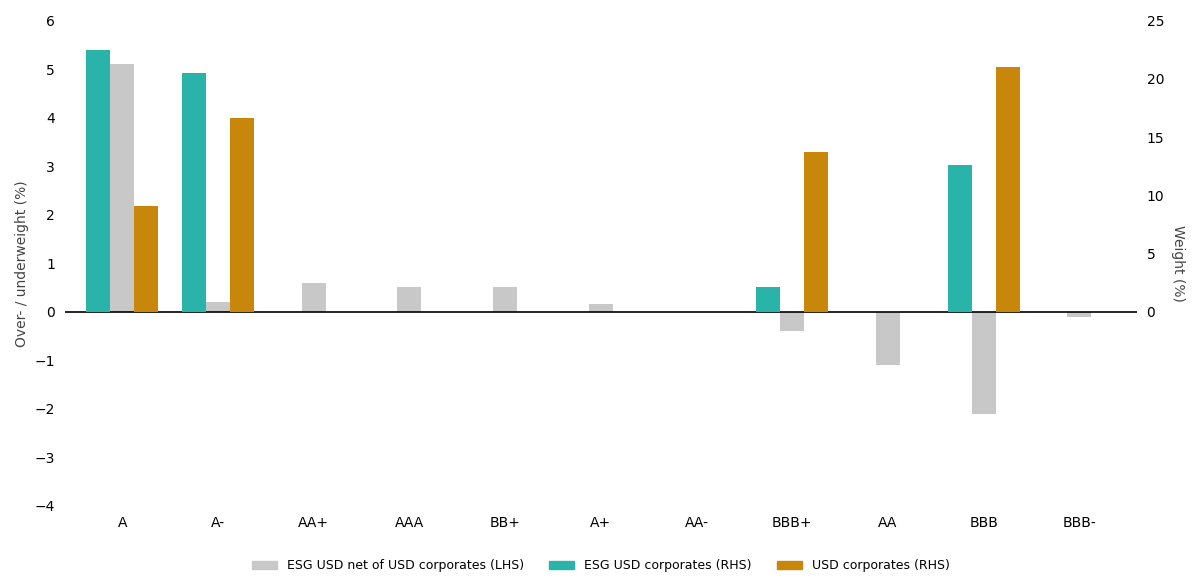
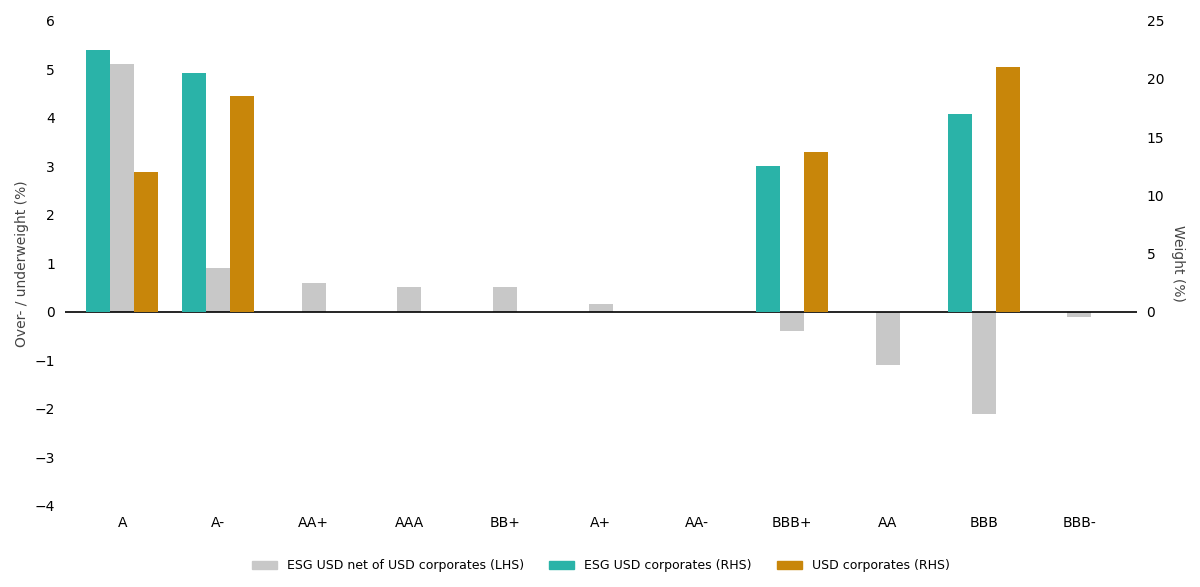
USD corporates (RHS)/A: 9.1 -> 12.0
ESG USD net of USD corporates (LHS)/A-: 0.20 -> 0.90
USD corporates (RHS)/A-: 16.6 -> 18.5
ESG USD corporates (RHS)/BBB+: 2.1 -> 12.5
ESG USD corporates (RHS)/BBB: 12.6 -> 17.0
